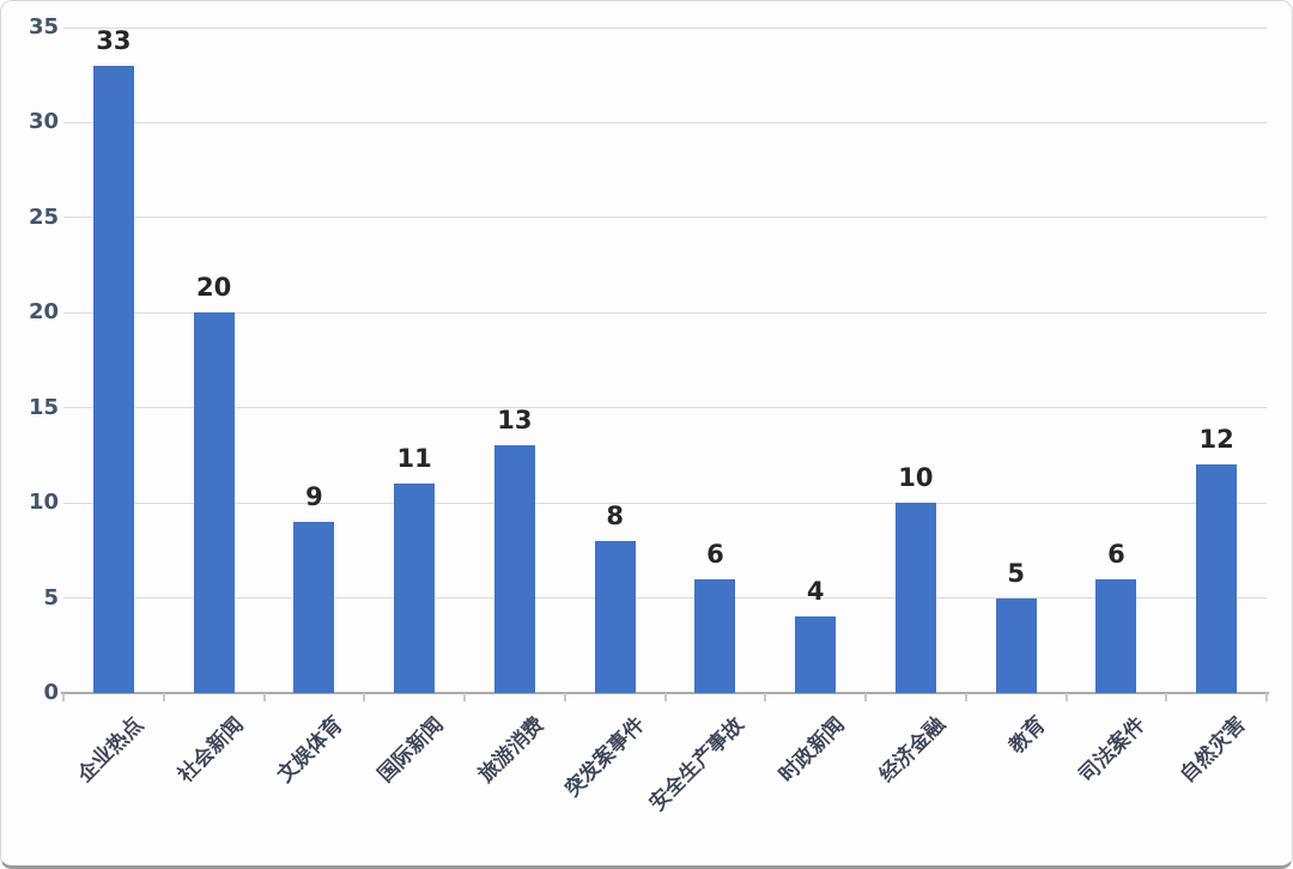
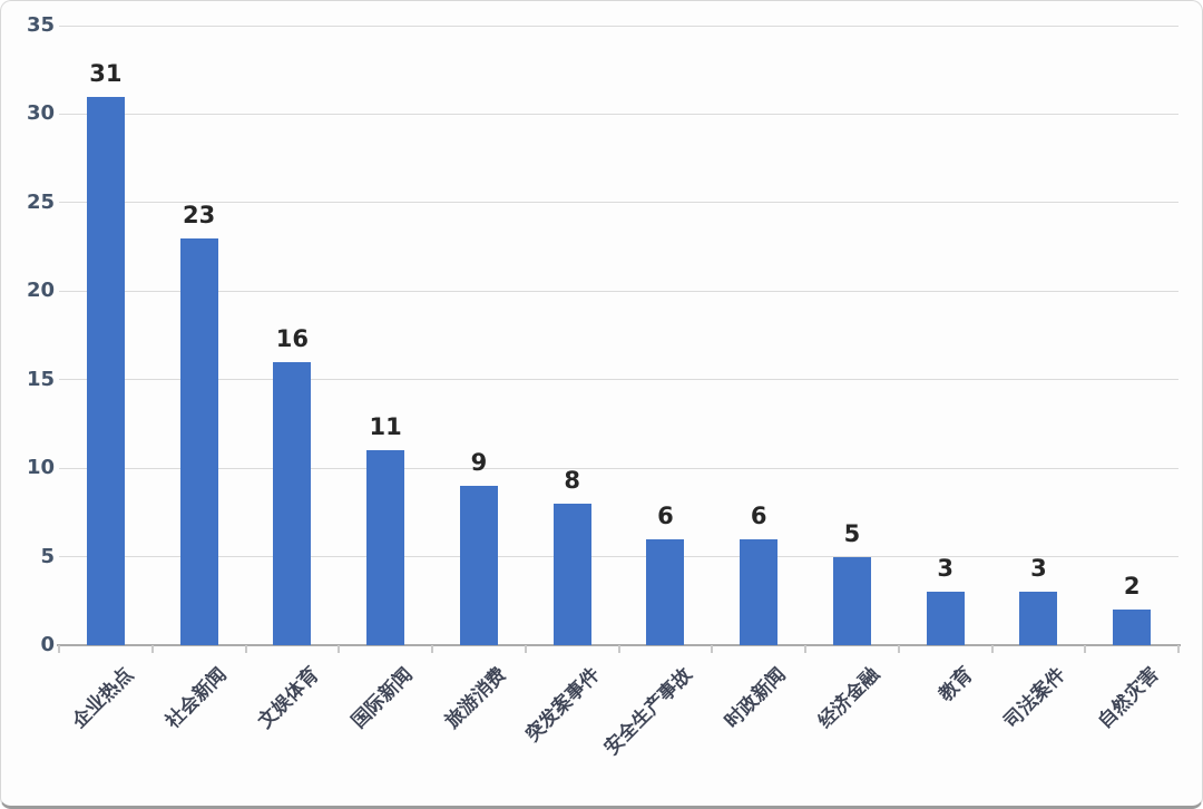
企业热点: 33 -> 31
社会新闻: 20 -> 23
文娱体育: 9 -> 16
旅游消费: 13 -> 9
时政新闻: 4 -> 6
经济金融: 10 -> 5
教育: 5 -> 3
司法案件: 6 -> 3
自然灾害: 12 -> 2
